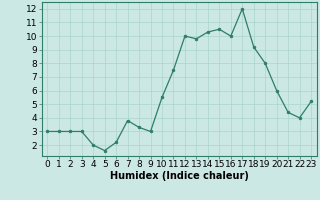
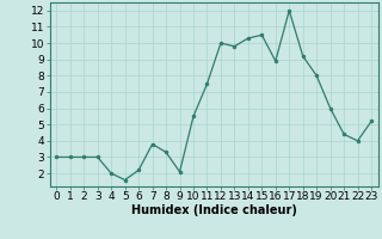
9: 3.0 -> 2.1
16: 10.0 -> 8.9
